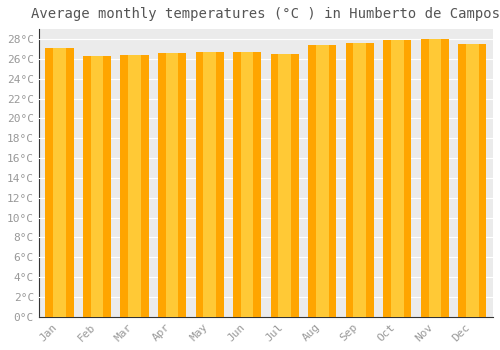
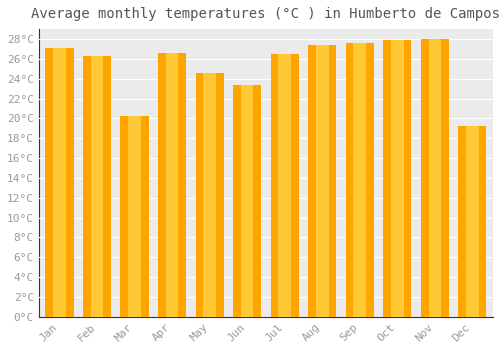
Mar: 26.4°C -> 20.2°C
May: 26.7°C -> 24.6°C
Jun: 26.7°C -> 23.4°C
Dec: 27.5°C -> 19.2°C
